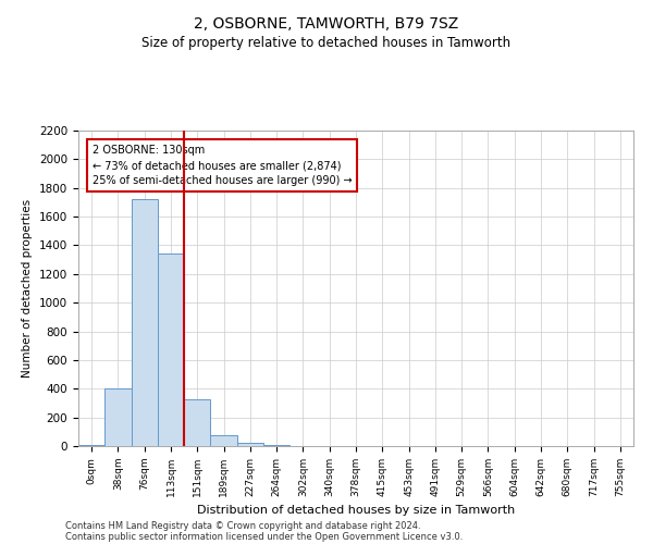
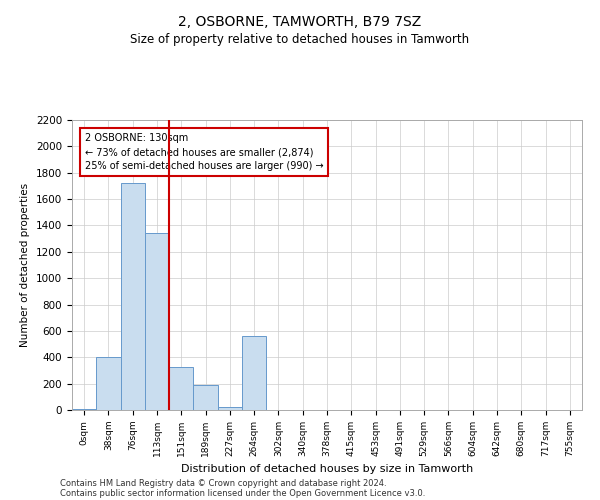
189sqm: 80 -> 190
264sqm: 10 -> 560
